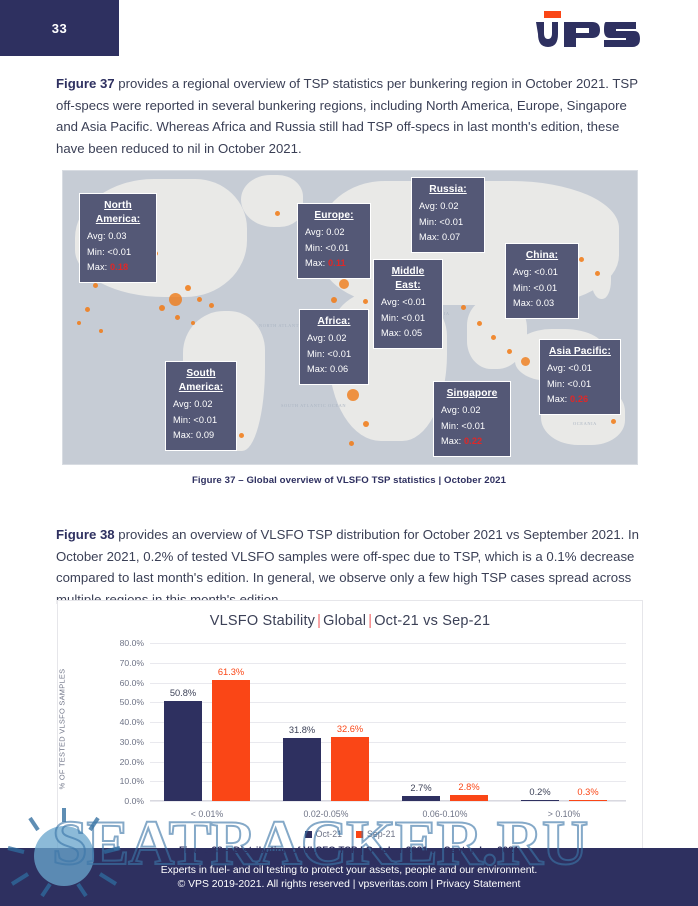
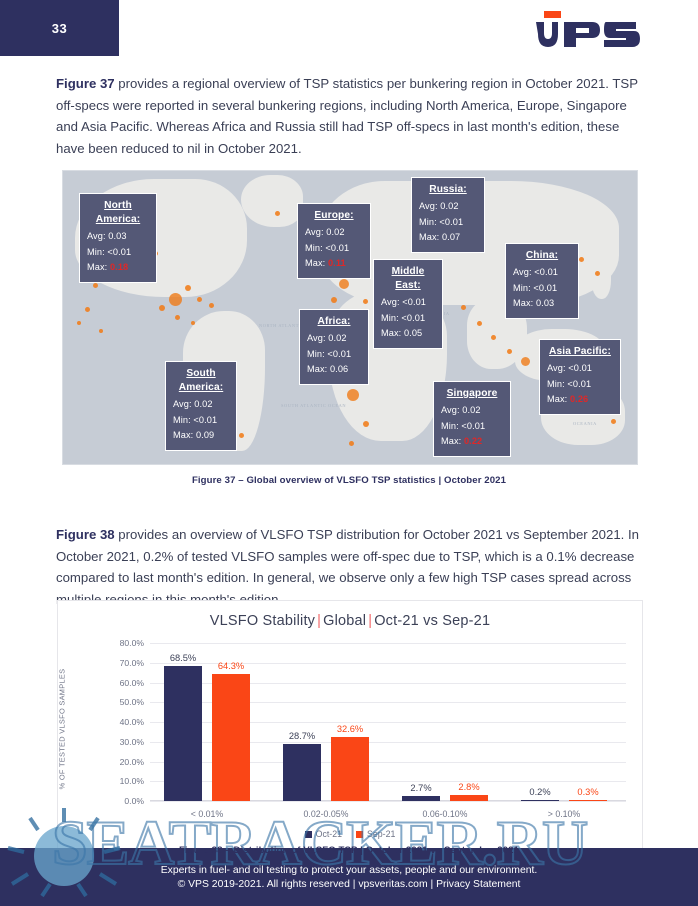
Oct-21/< 0.01%: 50.8% -> 68.5%
Sep-21/< 0.01%: 61.3% -> 64.3%
Oct-21/0.02-0.05%: 31.8% -> 28.7%
